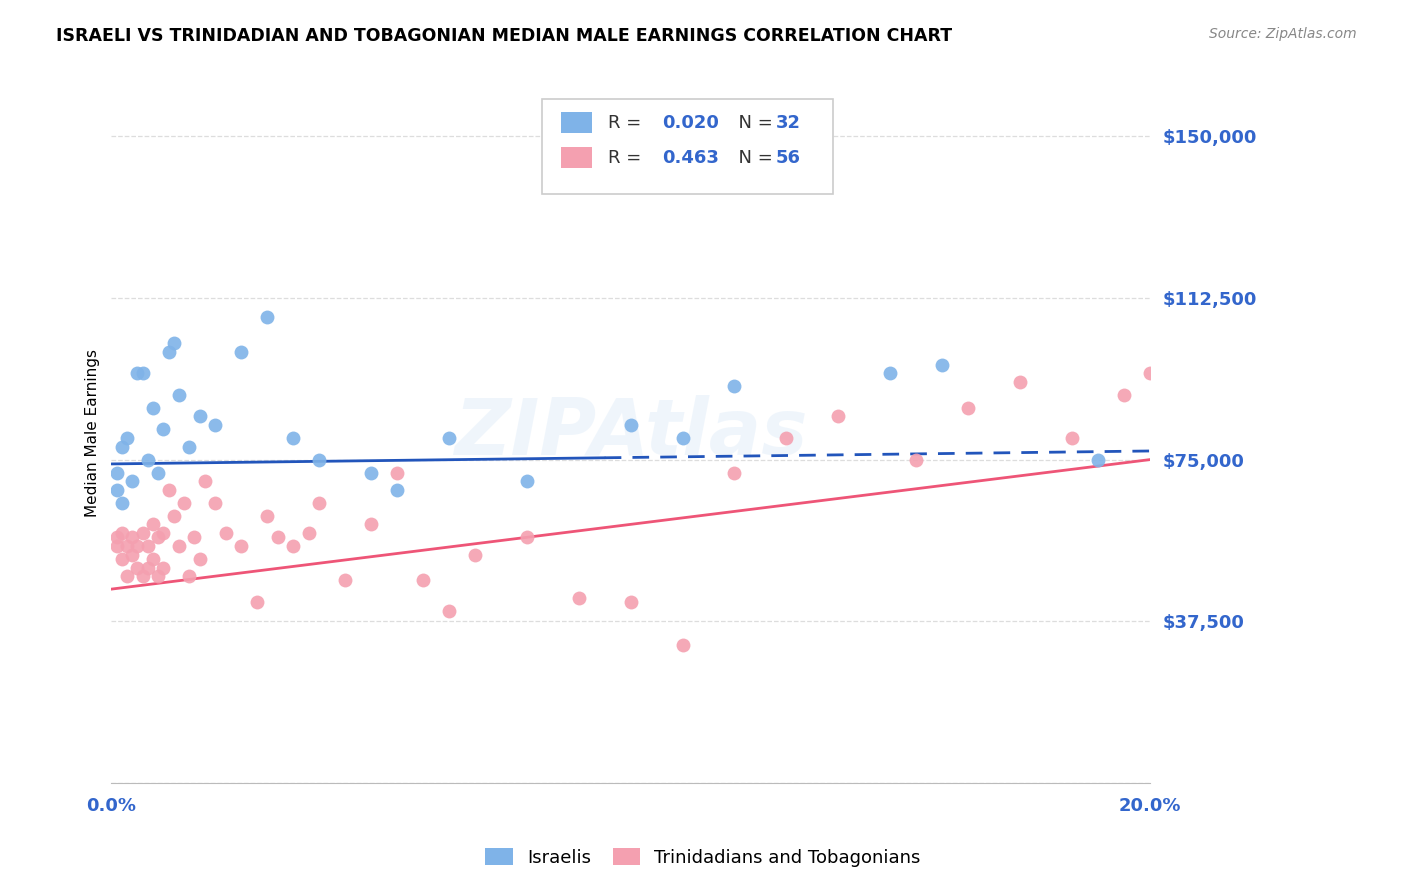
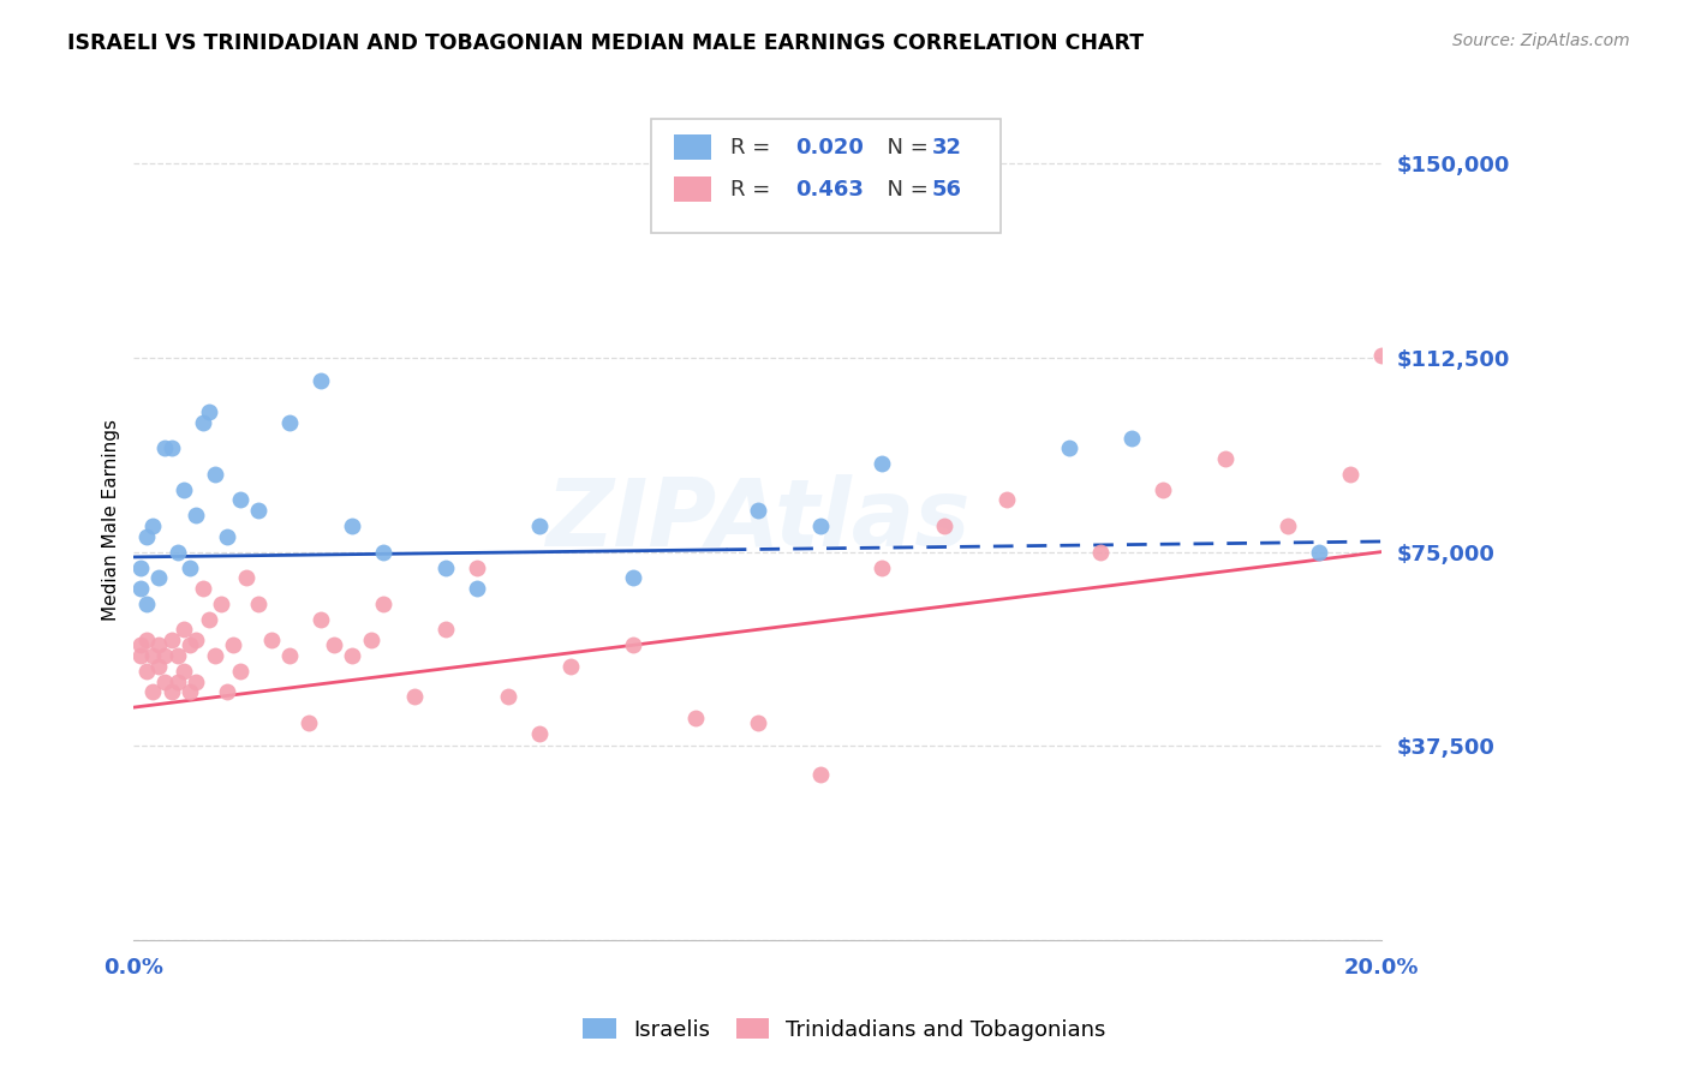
Trinidadians and Tobagonians/20.0%: $95,000 -> $113,000
